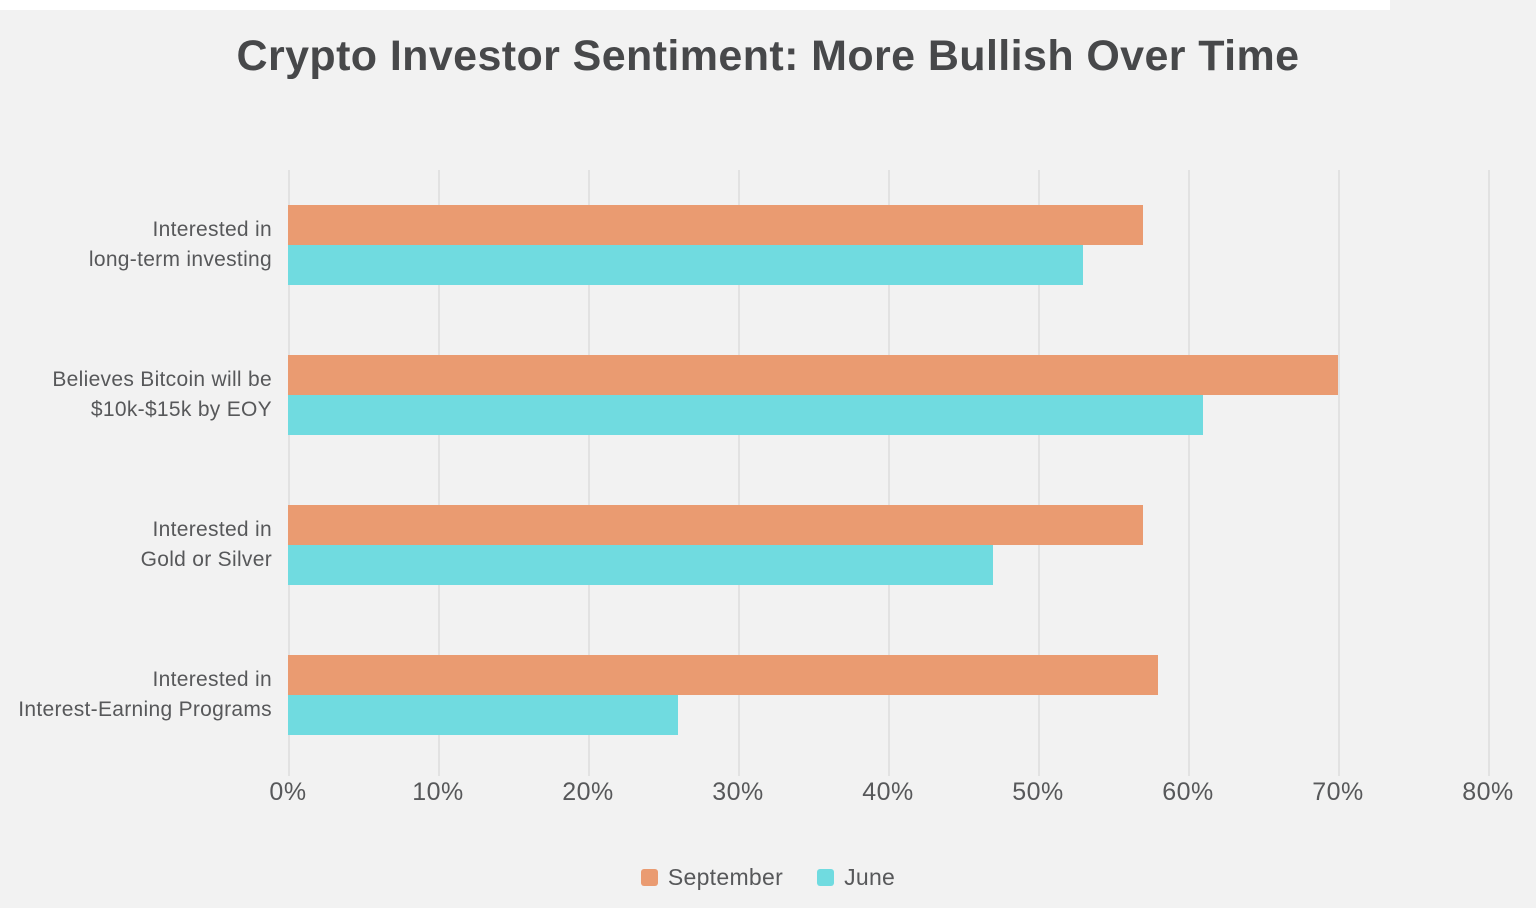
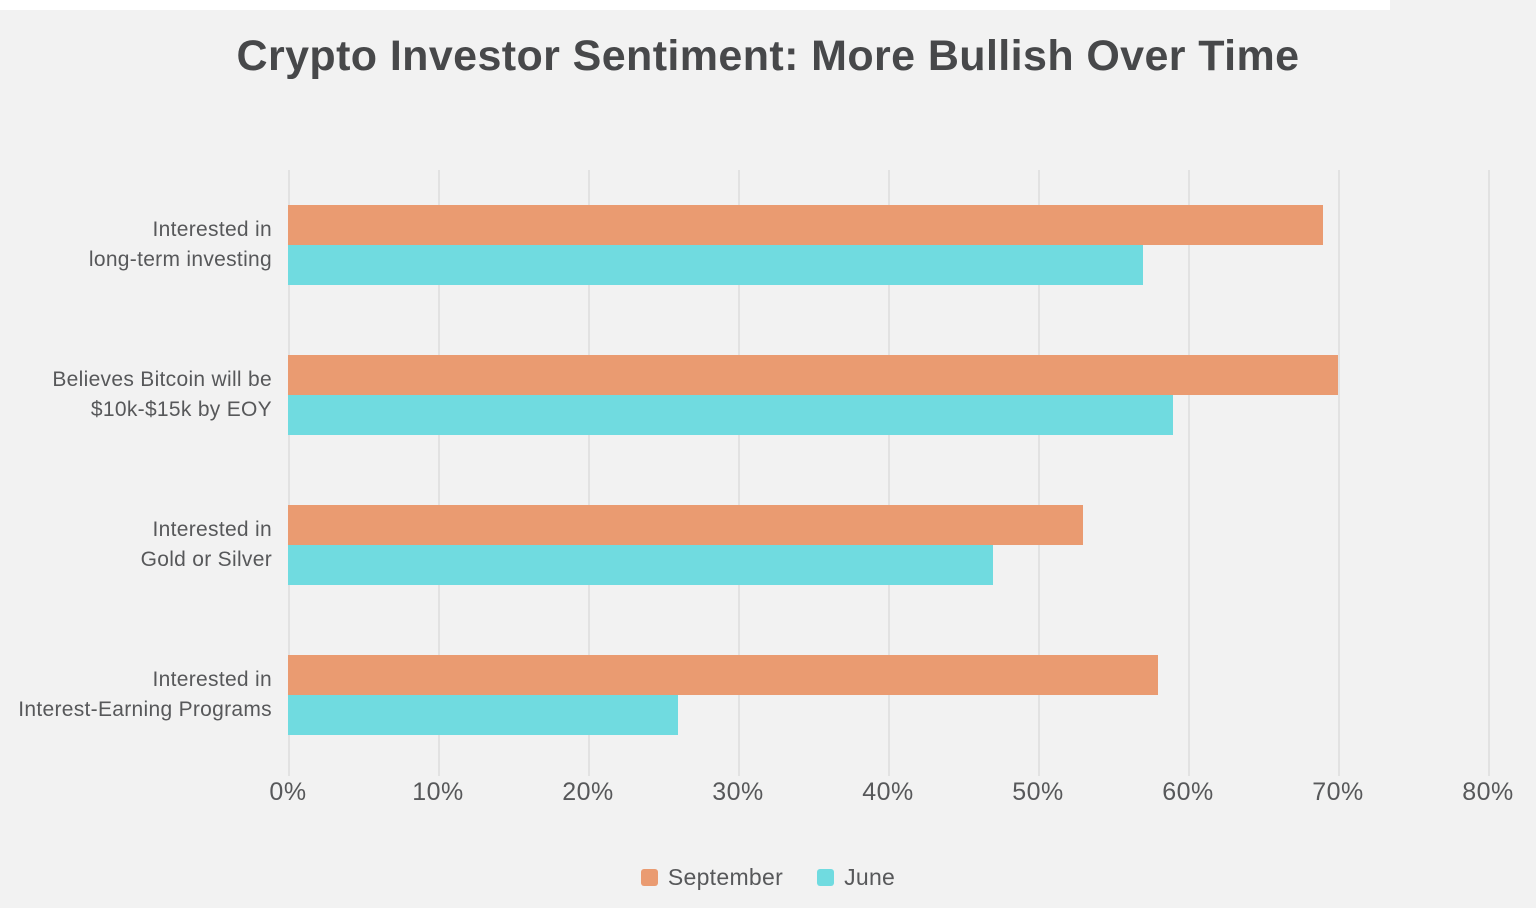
September/Interested in long-term investing: 57% -> 69%
June/Interested in long-term investing: 53% -> 57%
June/Believes Bitcoin will be $10k-$15k by EOY: 61% -> 59%
September/Interested in Gold or Silver: 57% -> 53%
